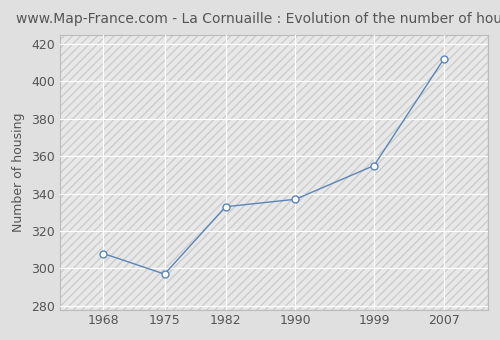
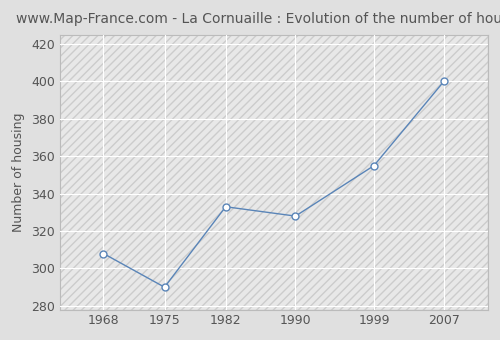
1975: 297 -> 290
1990: 337 -> 328
2007: 412 -> 400
